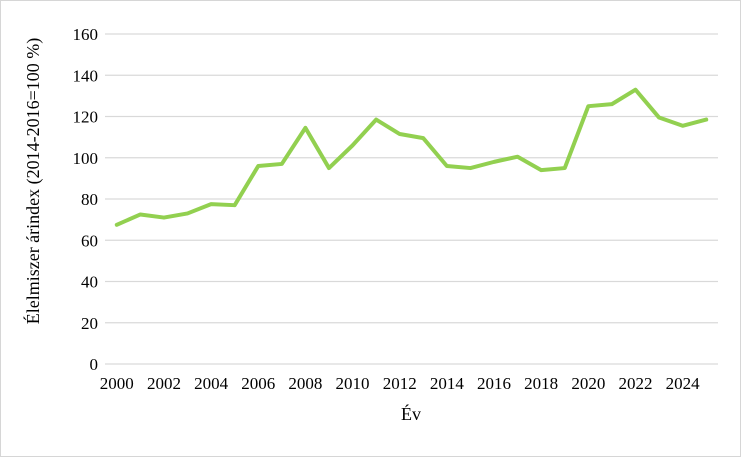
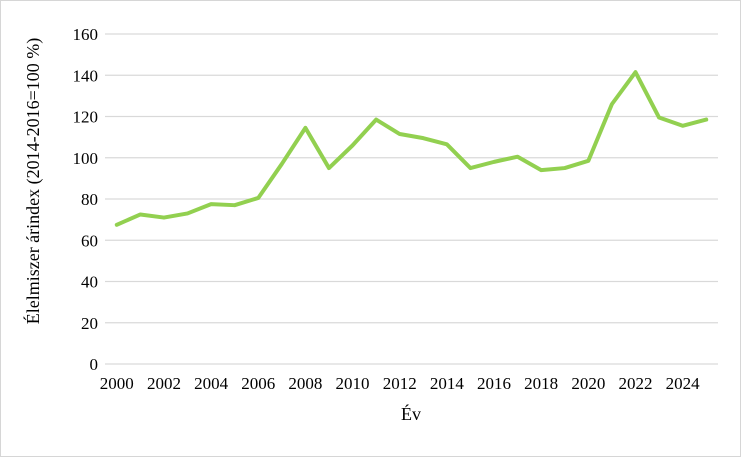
2006: 96 -> 80
2014: 96 -> 106
2020: 125 -> 98
2022: 133 -> 142
